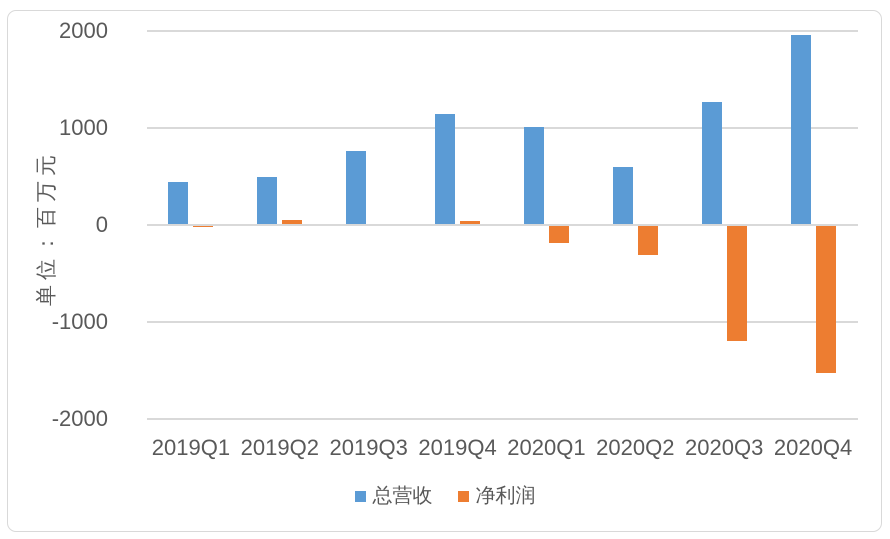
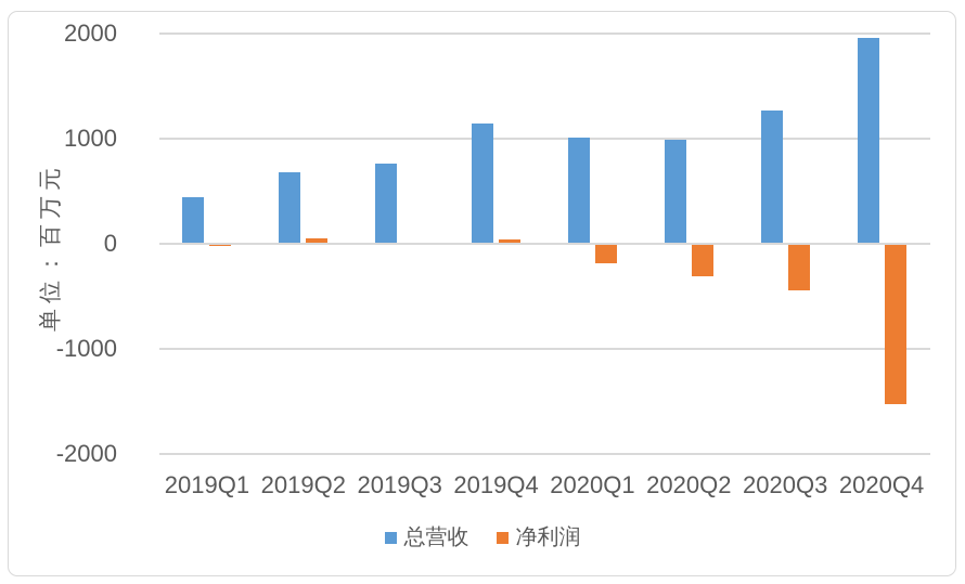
总营收/2019Q2: 500 -> 700
总营收/2020Q2: 600 -> 1000
净利润/2020Q3: -1200 -> -400
